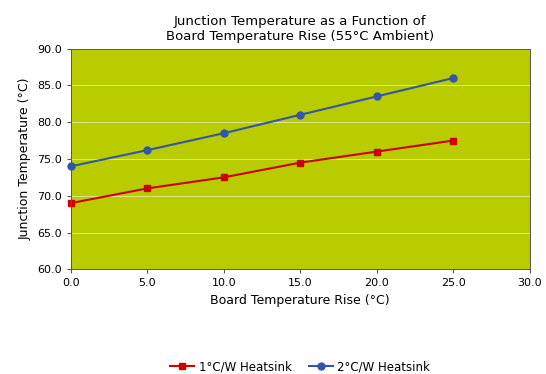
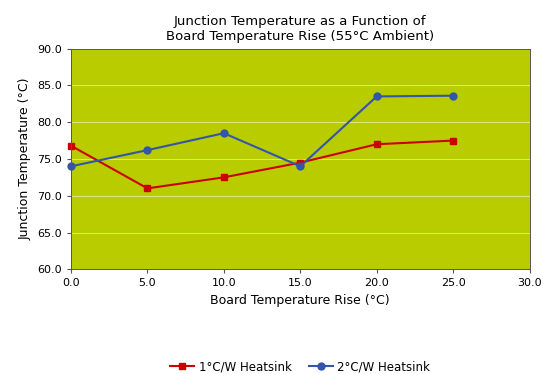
1°C/W Heatsink/0.0: 69.0 -> 76.8
2°C/W Heatsink/15.0: 81.0 -> 74.0
1°C/W Heatsink/20.0: 76.0 -> 77.0
2°C/W Heatsink/25.0: 86.0 -> 83.6
